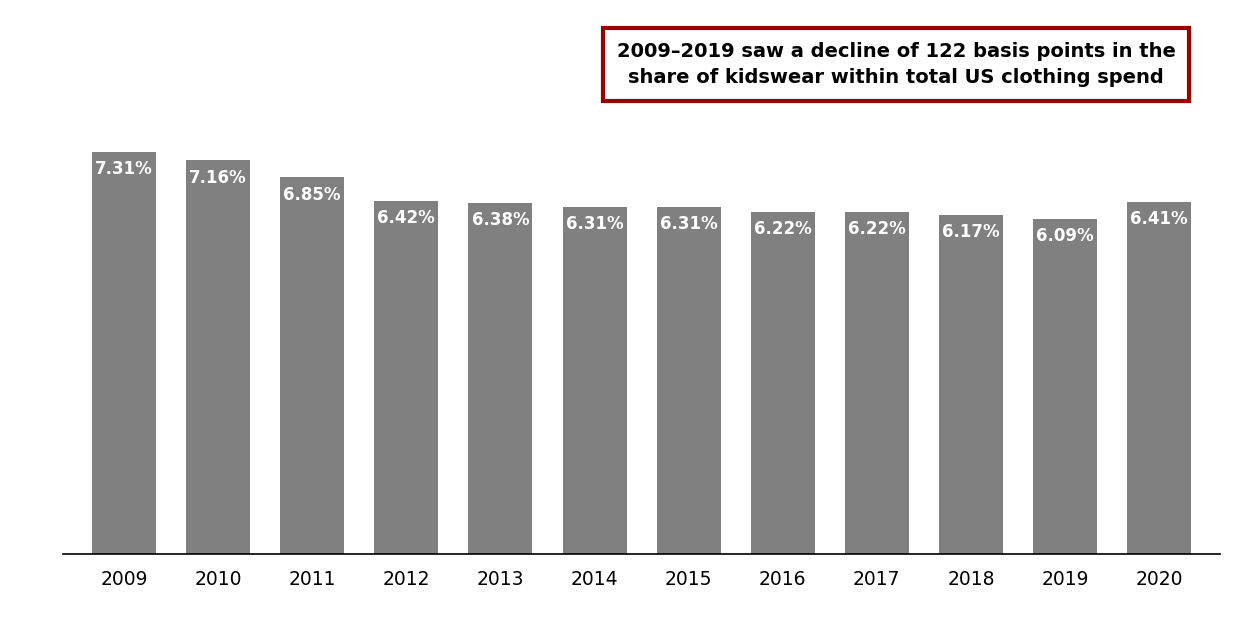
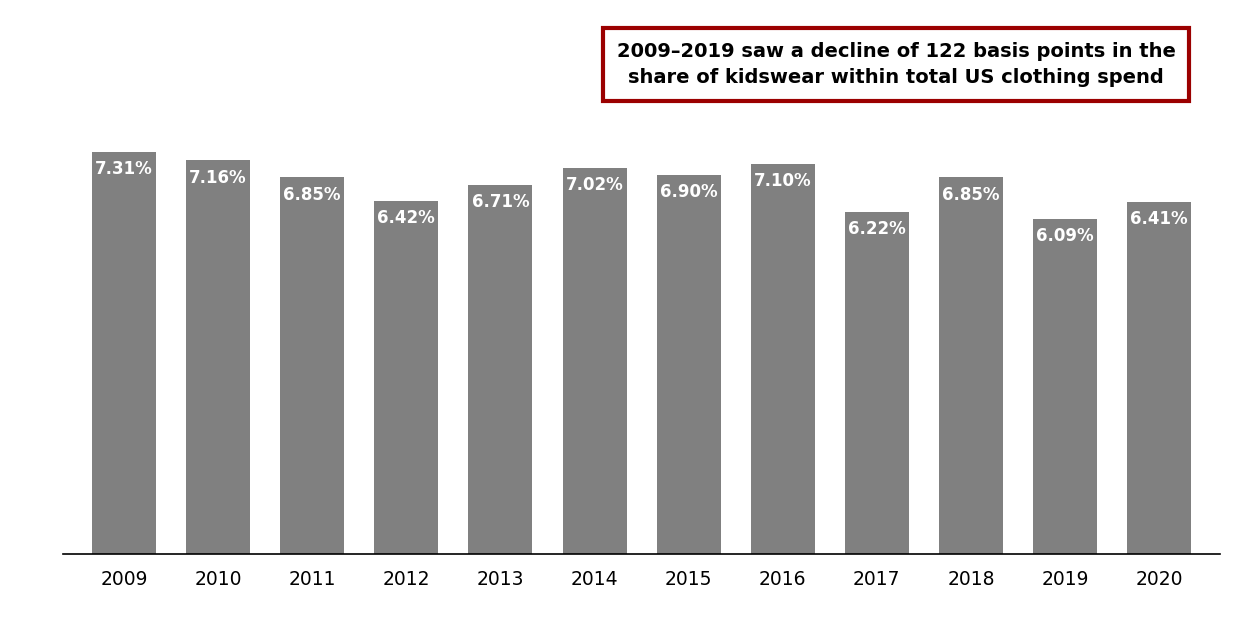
2013: 6.38% -> 6.71%
2014: 6.31% -> 7.02%
2015: 6.31% -> 6.90%
2016: 6.22% -> 7.10%
2018: 6.17% -> 6.85%
